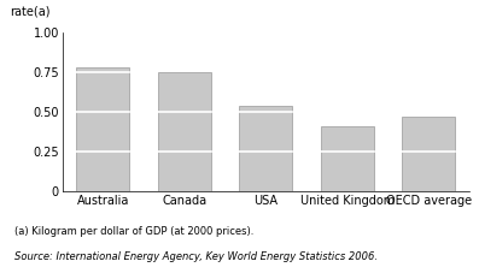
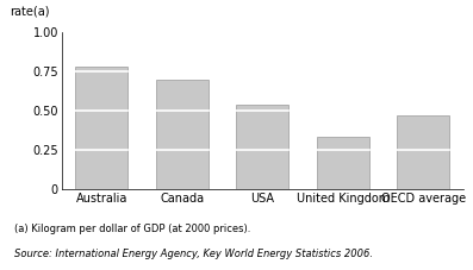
Canada: 0.75 -> 0.70
United Kingdom: 0.41 -> 0.33
